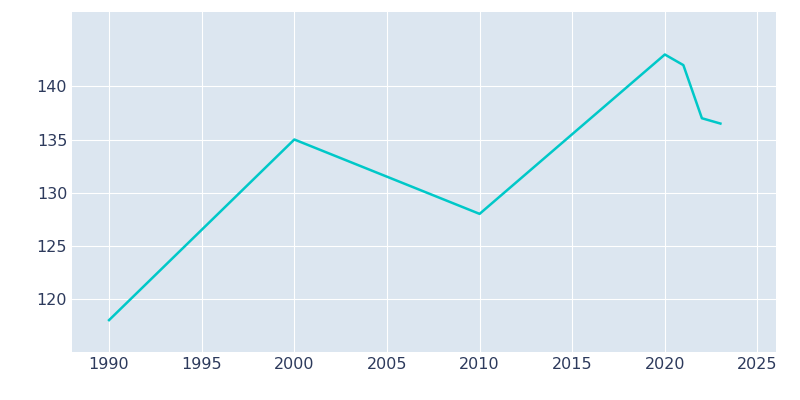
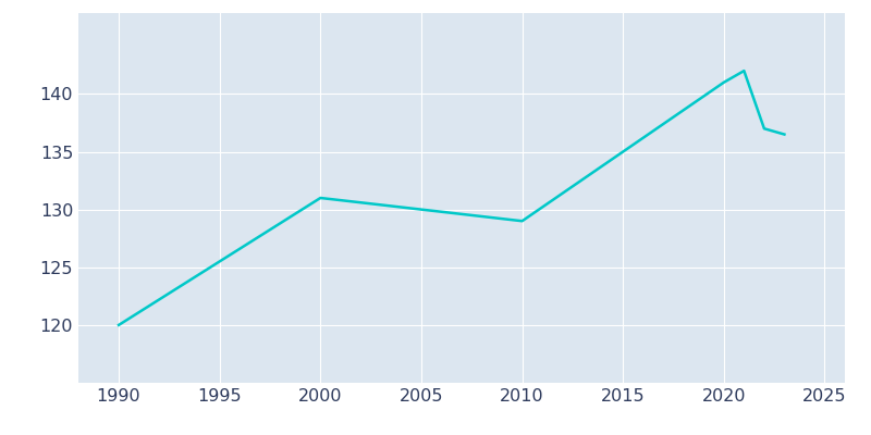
1990: 118.0 -> 120.0
2000: 135.0 -> 131.0
2010: 128.0 -> 129.0
2020: 143.0 -> 141.0
